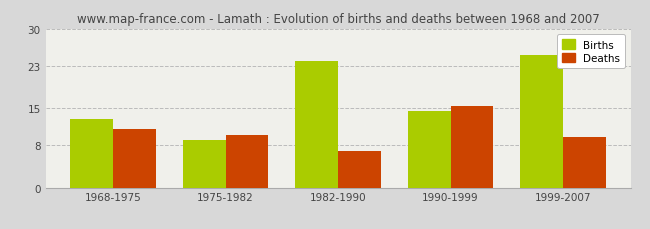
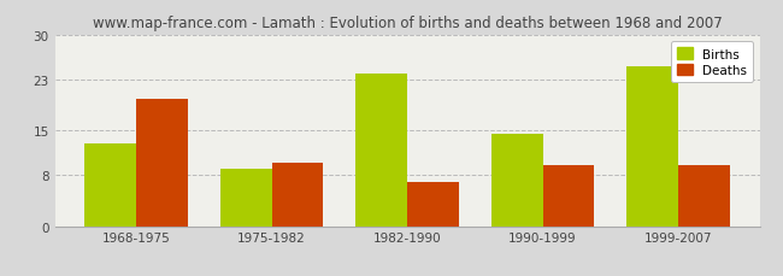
Deaths/1968-1975: 11.0 -> 20.0
Deaths/1990-1999: 15.4 -> 9.5
